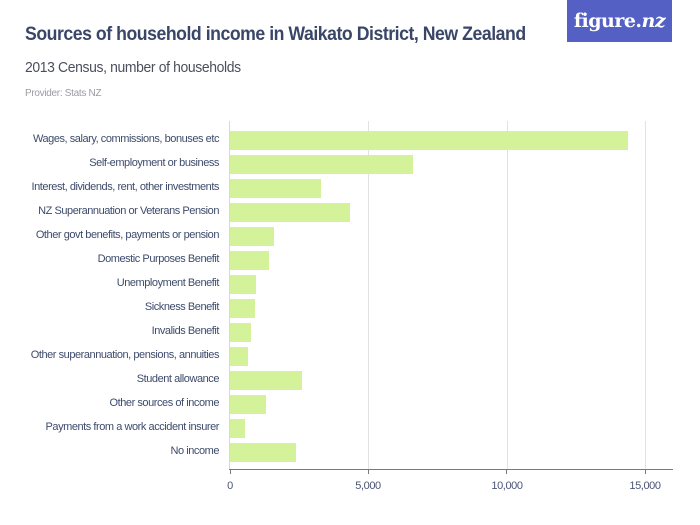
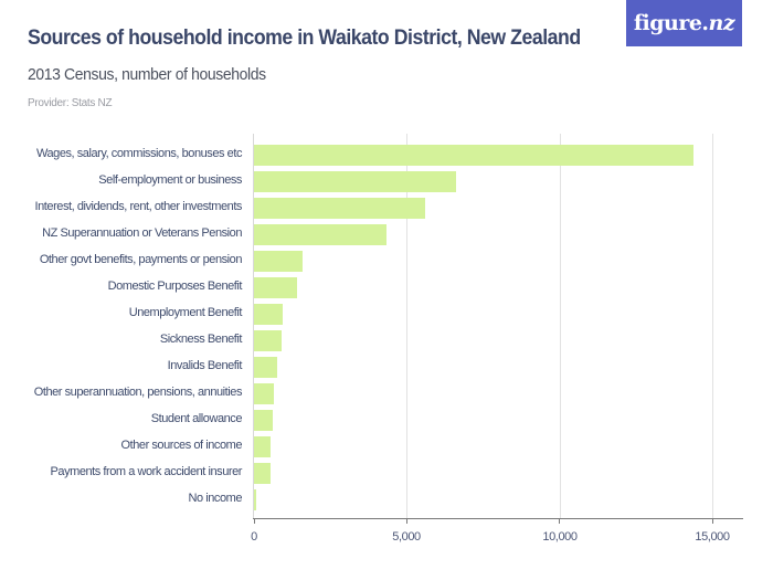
Interest, dividends, rent, other investments: 3300 -> 5600
Student allowance: 2600 -> 600
Other sources of income: 1300 -> 600
No income: 2400 -> 100
